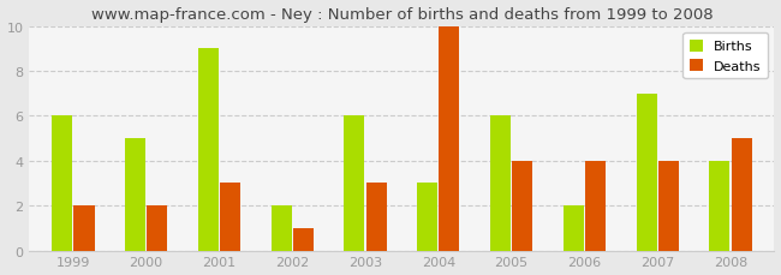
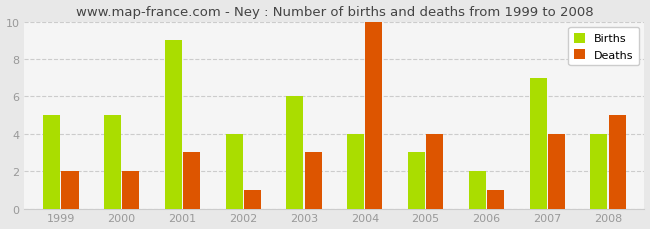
Births/1999: 6 -> 5
Births/2002: 2 -> 4
Births/2004: 3 -> 4
Births/2005: 6 -> 3
Deaths/2006: 4 -> 1
